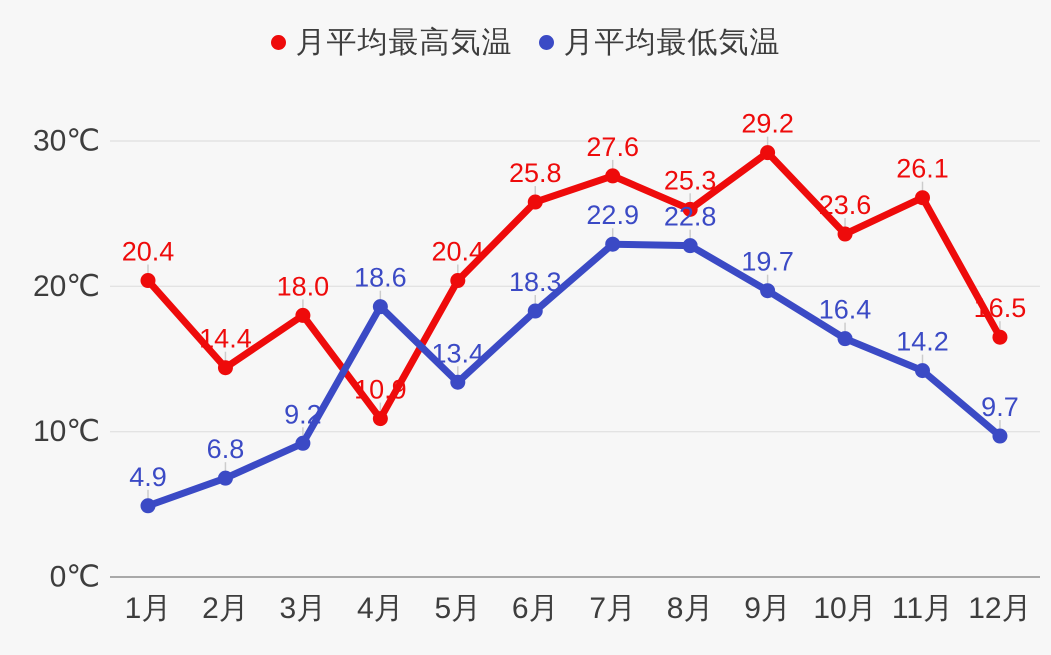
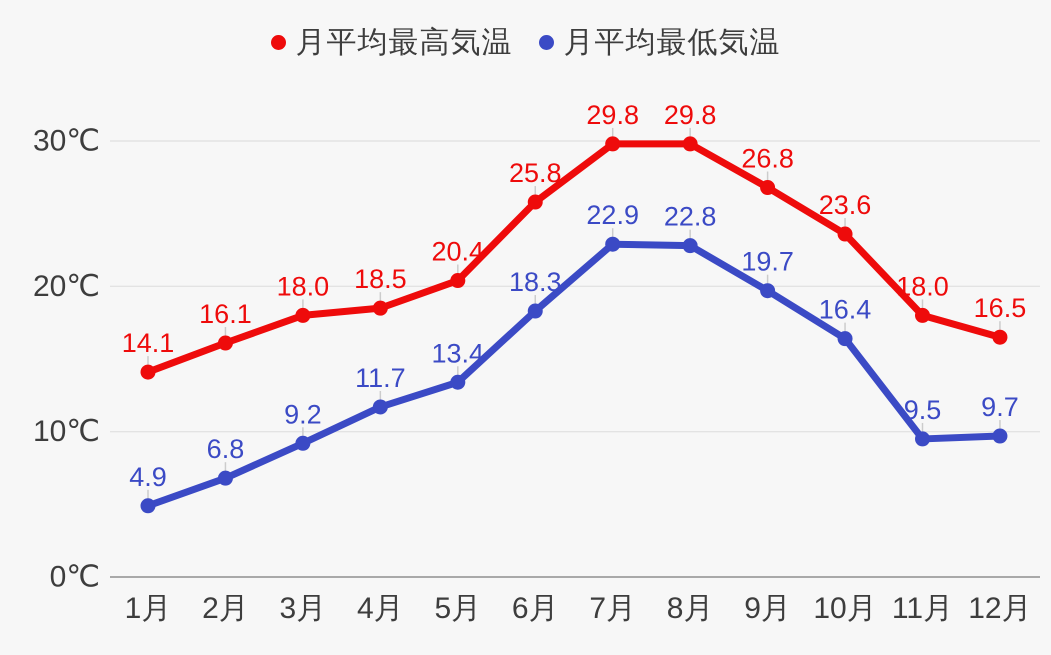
月平均最高気温/1月: 20.4 -> 14.1
月平均最高気温/2月: 14.4 -> 16.1
月平均最高気温/4月: 10.9 -> 18.5
月平均最低気温/4月: 18.6 -> 11.7
月平均最高気温/7月: 27.6 -> 29.8
月平均最高気温/8月: 25.3 -> 29.8
月平均最高気温/9月: 29.2 -> 26.8
月平均最高気温/11月: 26.1 -> 18.0
月平均最低気温/11月: 14.2 -> 9.5
